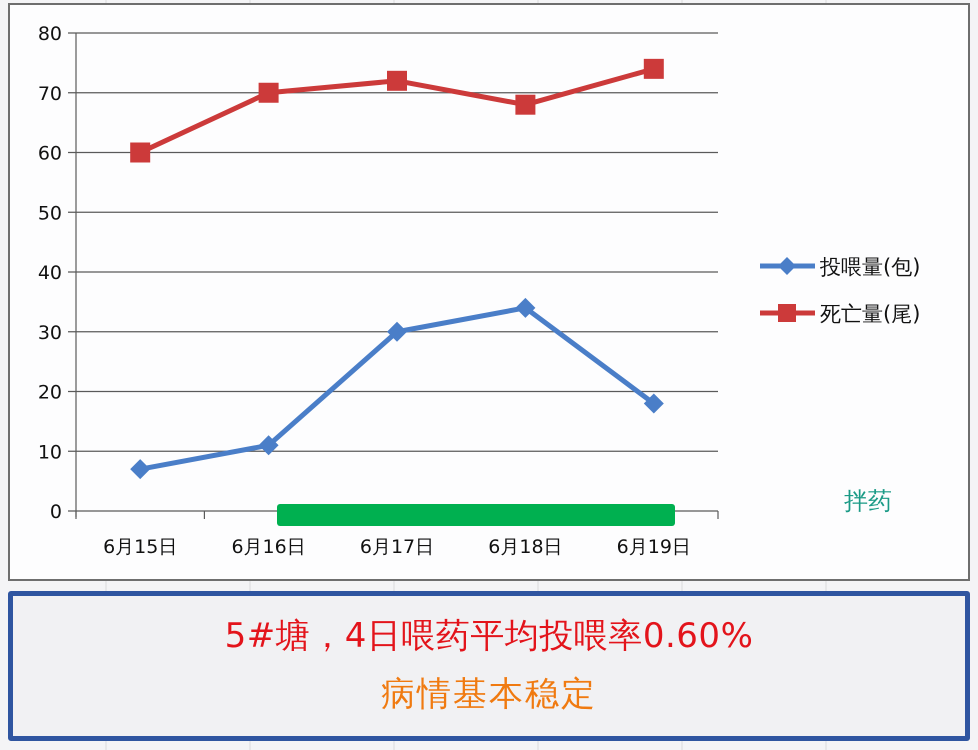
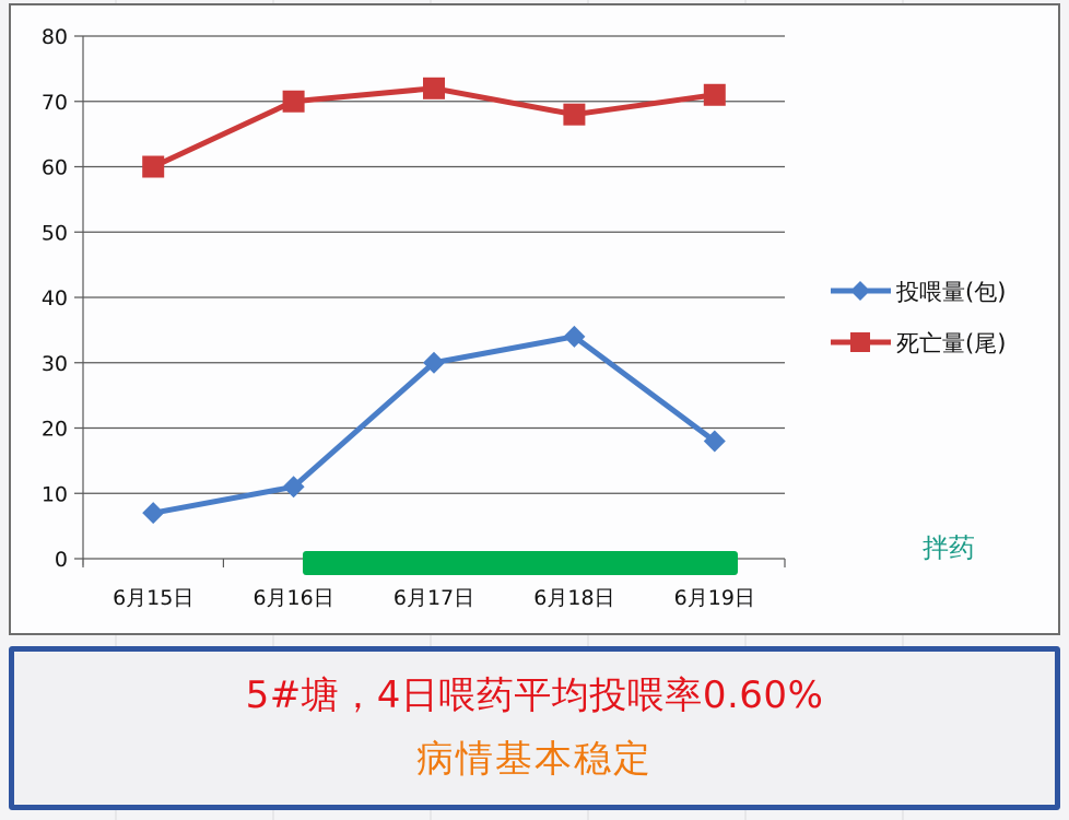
死亡量(尾)/6月19日: 74 -> 71
